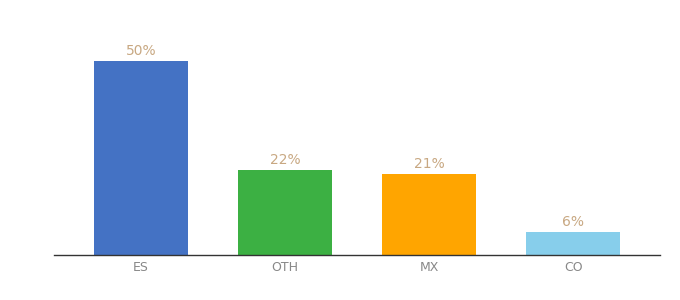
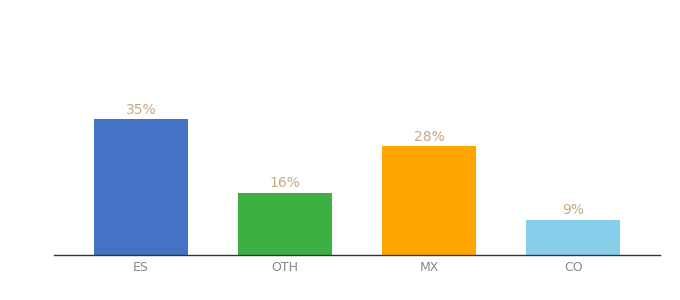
ES: 50% -> 35%
OTH: 22% -> 16%
MX: 21% -> 28%
CO: 6% -> 9%
